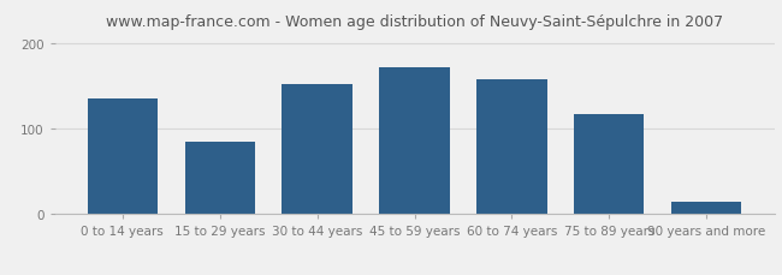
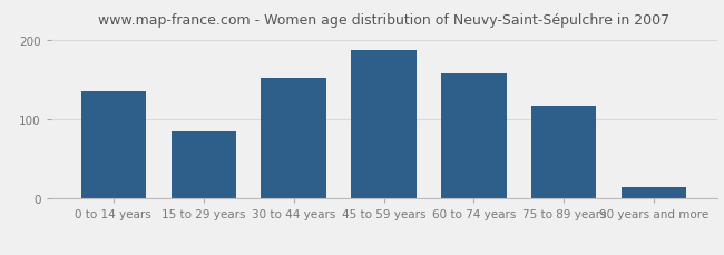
45 to 59 years: 172 -> 188
